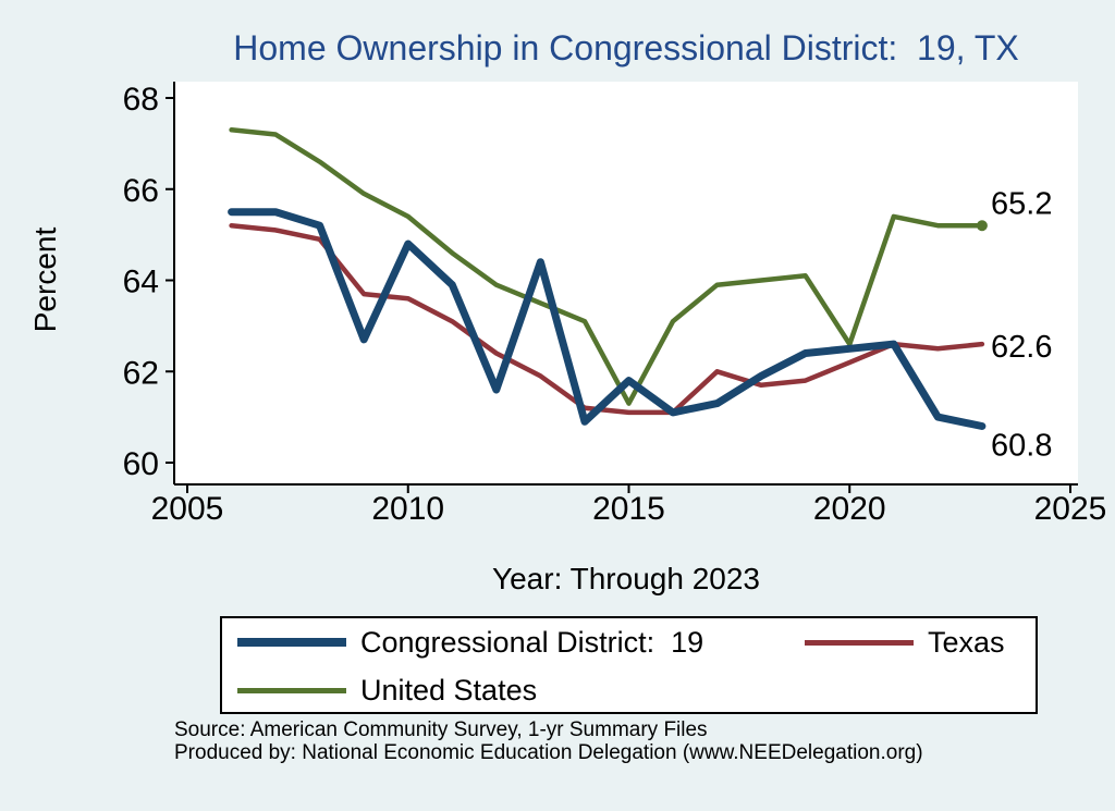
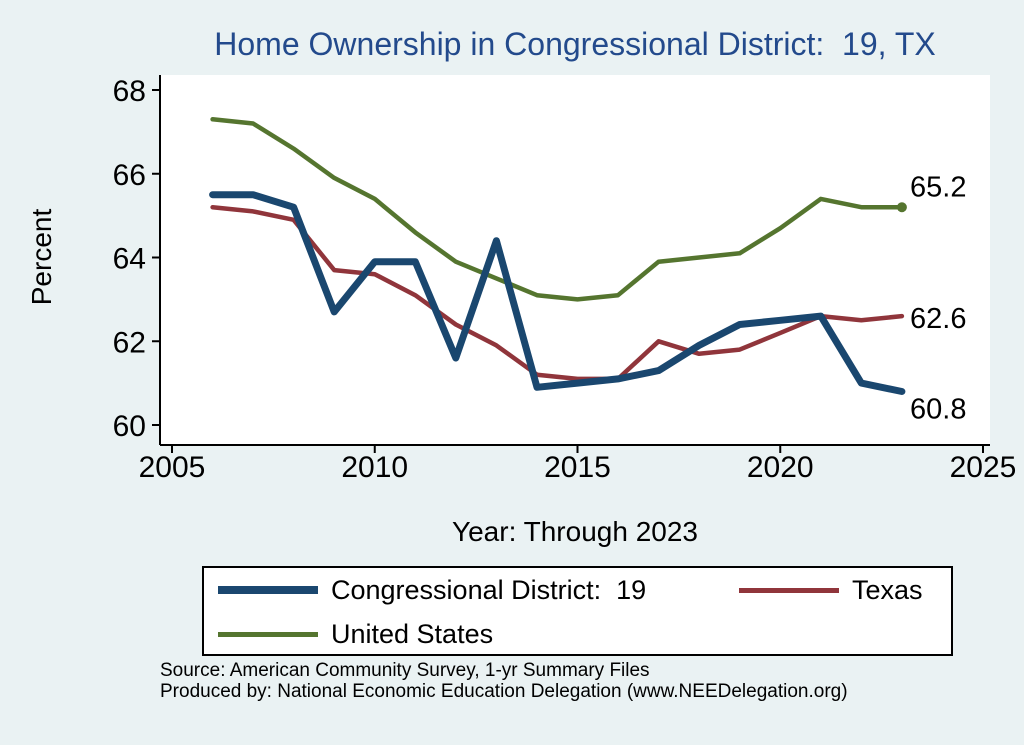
Congressional District: 19/2010: 64.8 -> 63.9
Congressional District: 19/2015: 61.8 -> 61.0
United States/2015: 61.3 -> 63.0
United States/2020: 62.6 -> 64.7
